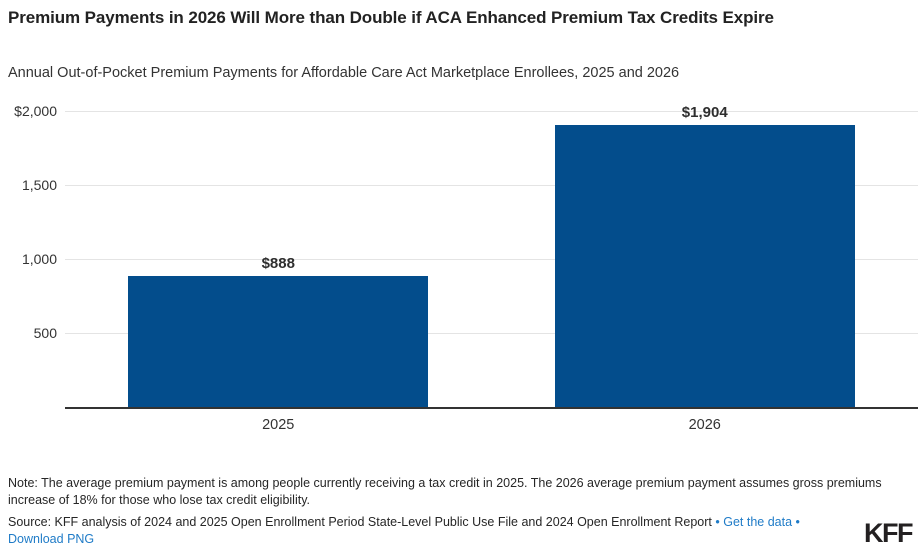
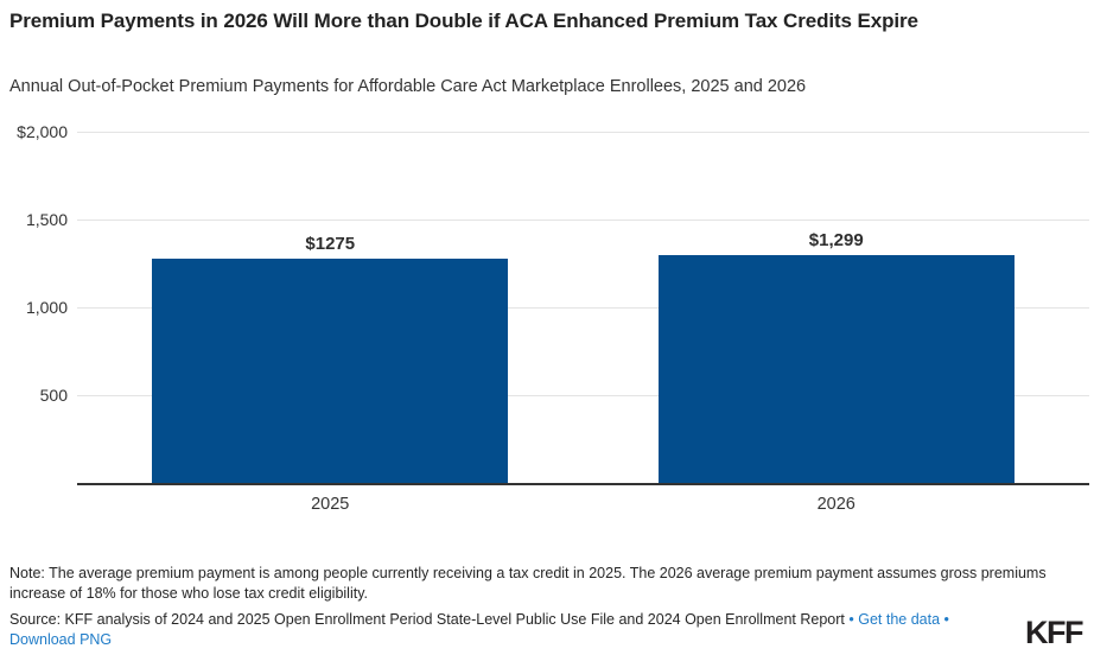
2025: $888 -> $1275
2026: $1,904 -> $1,299
